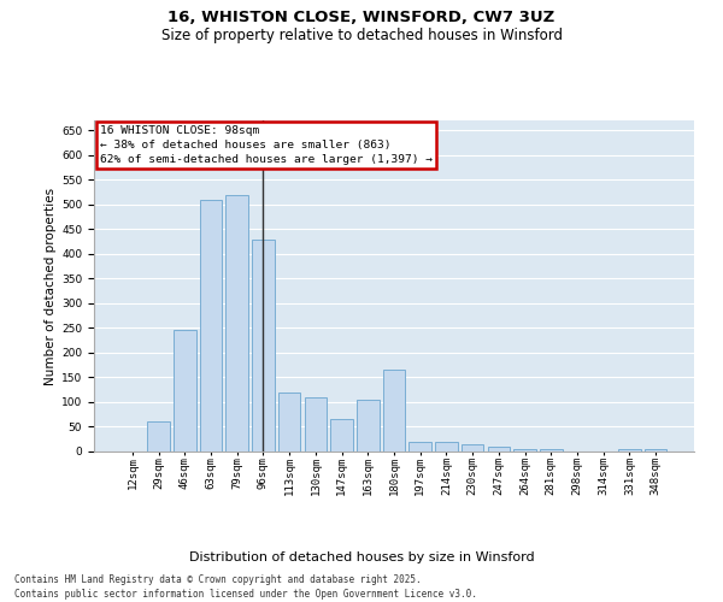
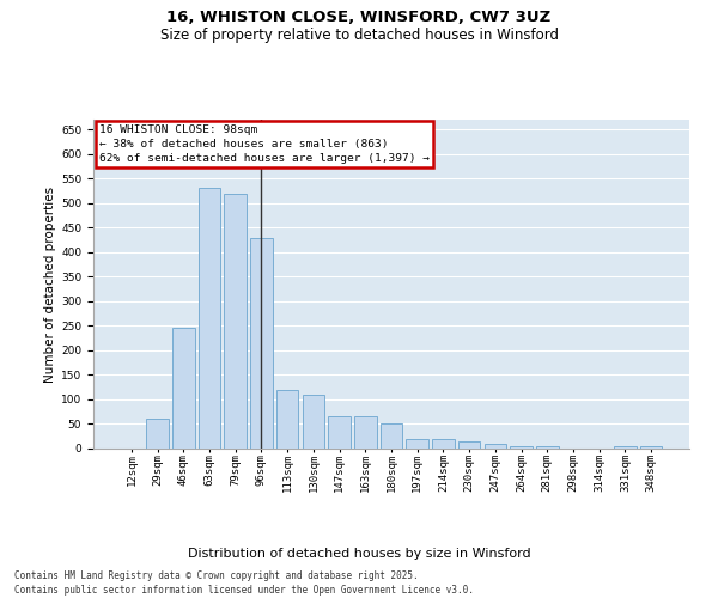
63sqm: 510 -> 530
163sqm: 105 -> 65
180sqm: 165 -> 50
